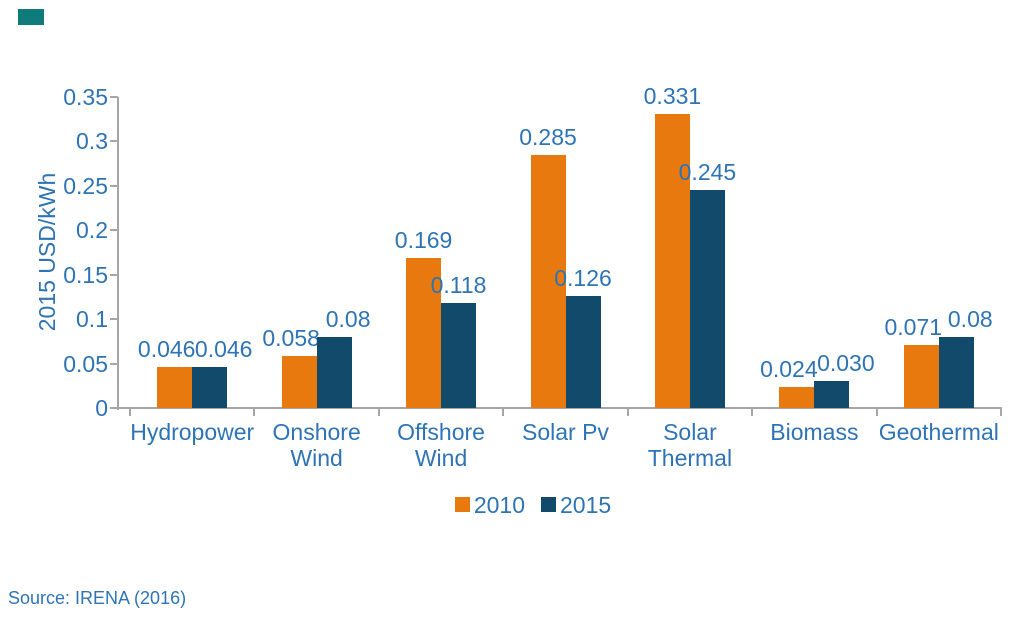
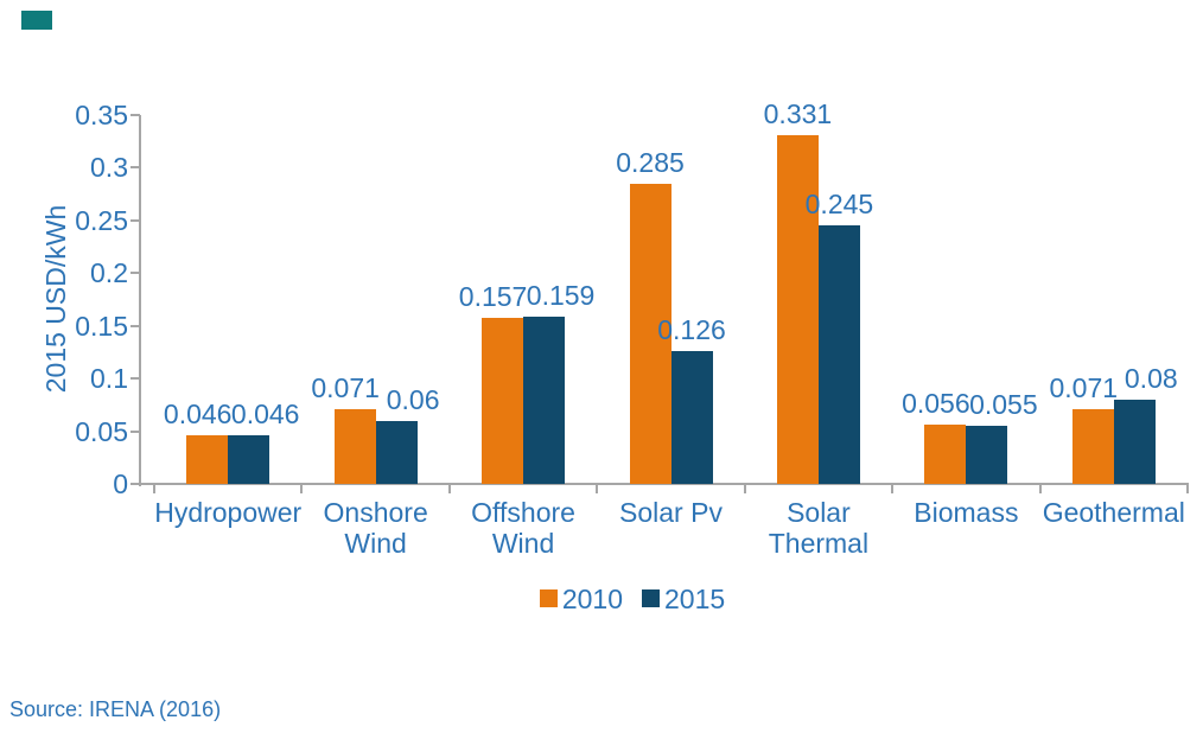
2010/Onshore Wind: 0.058 -> 0.071
2015/Onshore Wind: 0.08 -> 0.06
2010/Offshore Wind: 0.169 -> 0.157
2015/Offshore Wind: 0.118 -> 0.159
2010/Biomass: 0.024 -> 0.056
2015/Biomass: 0.030 -> 0.055
